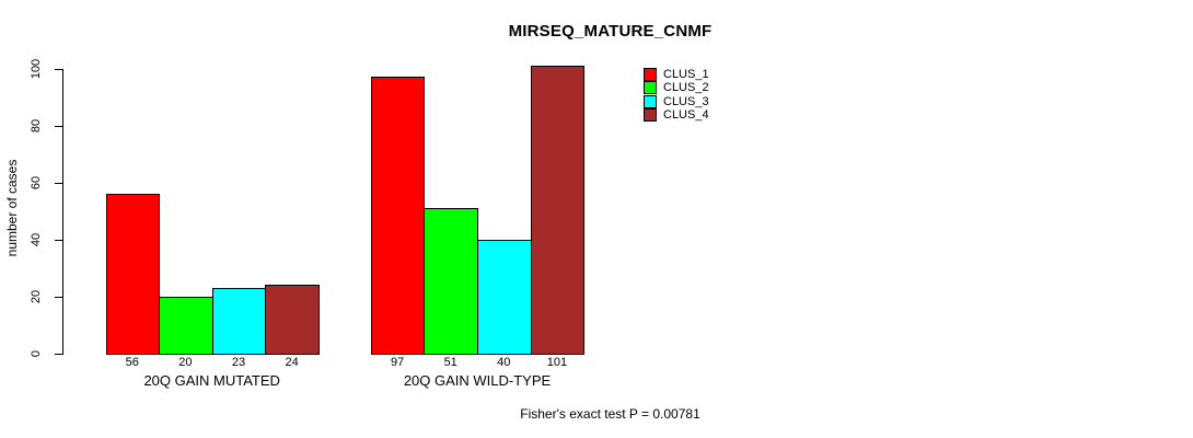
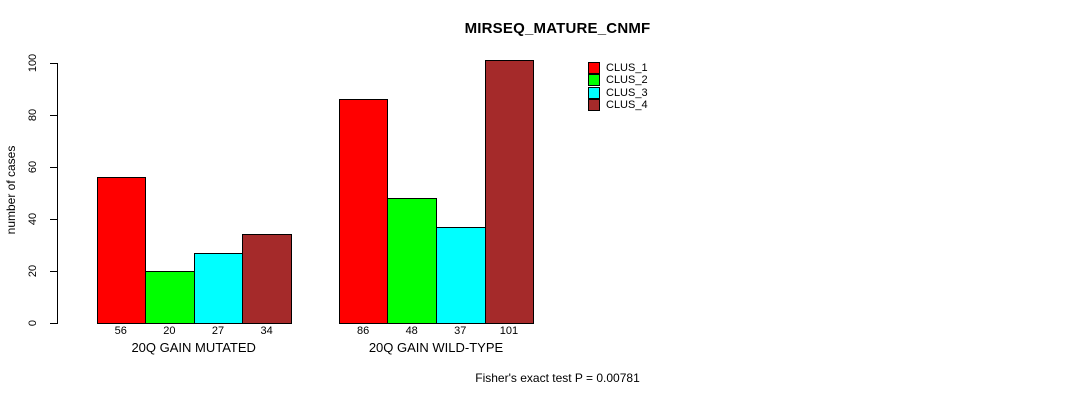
CLUS_3/20Q GAIN MUTATED: 23 -> 27
CLUS_4/20Q GAIN MUTATED: 24 -> 34
CLUS_1/20Q GAIN WILD-TYPE: 97 -> 86
CLUS_2/20Q GAIN WILD-TYPE: 51 -> 48
CLUS_3/20Q GAIN WILD-TYPE: 40 -> 37
